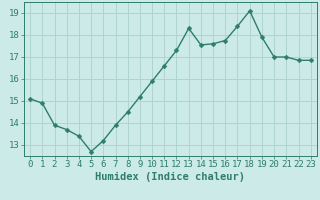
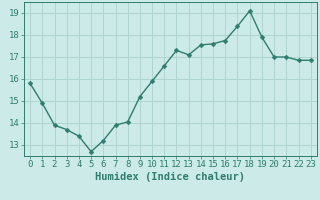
0: 15.10 -> 15.80
8: 14.50 -> 14.05
13: 18.30 -> 17.10
